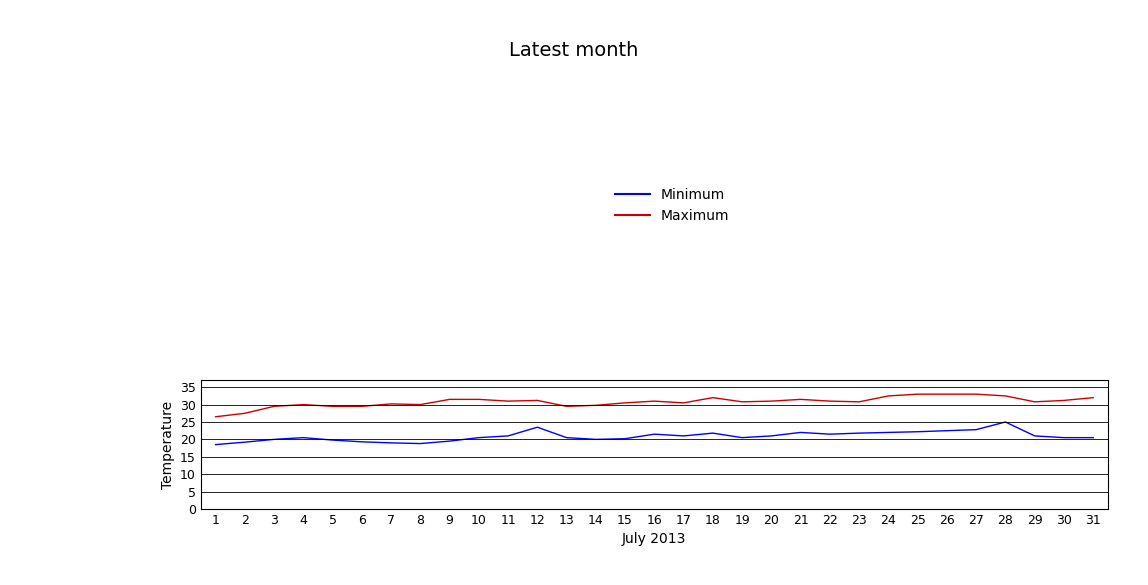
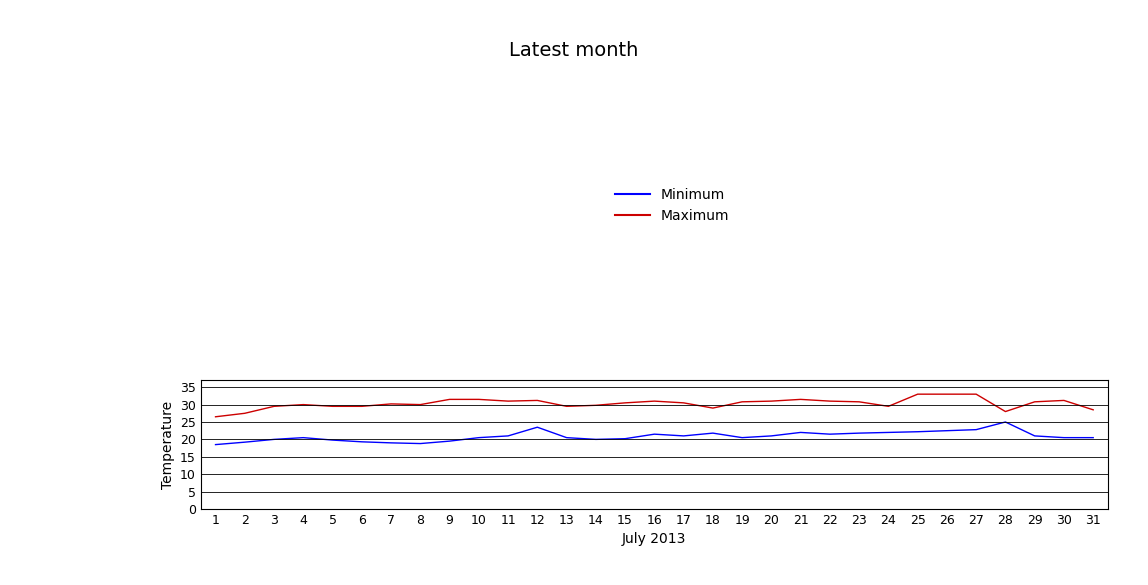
Maximum/18: 32.0 -> 29.0
Maximum/24: 32.5 -> 29.5
Maximum/28: 32.5 -> 28.0
Maximum/31: 32.0 -> 28.5
